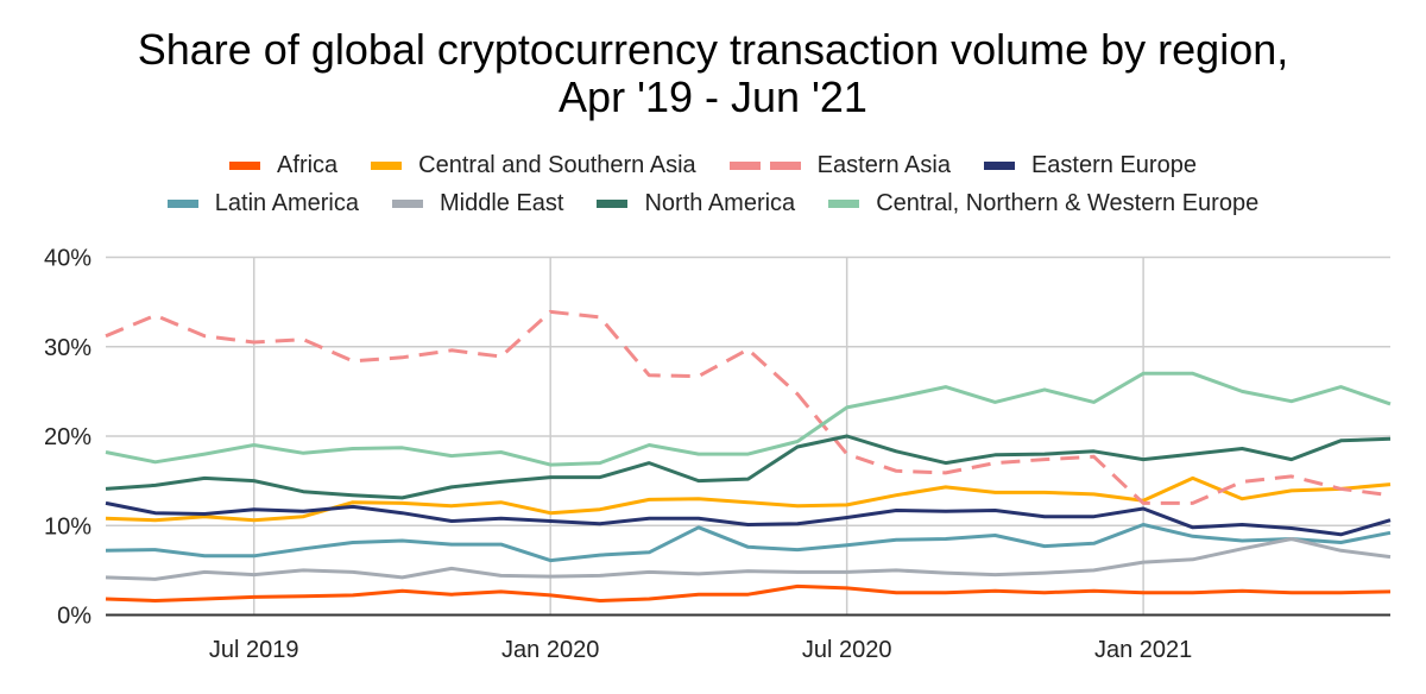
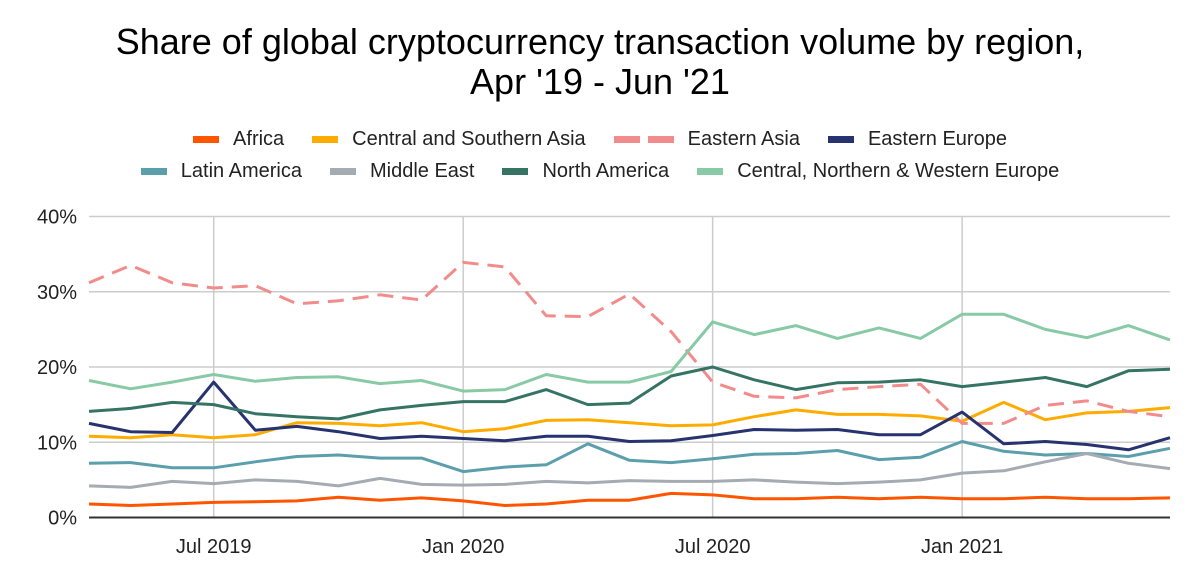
Eastern Europe/Jul 2019: 12% -> 18%
Central, Northern & Western Europe/Jul 2020: 23% -> 26%
Eastern Europe/Jan 2021: 12% -> 14%
